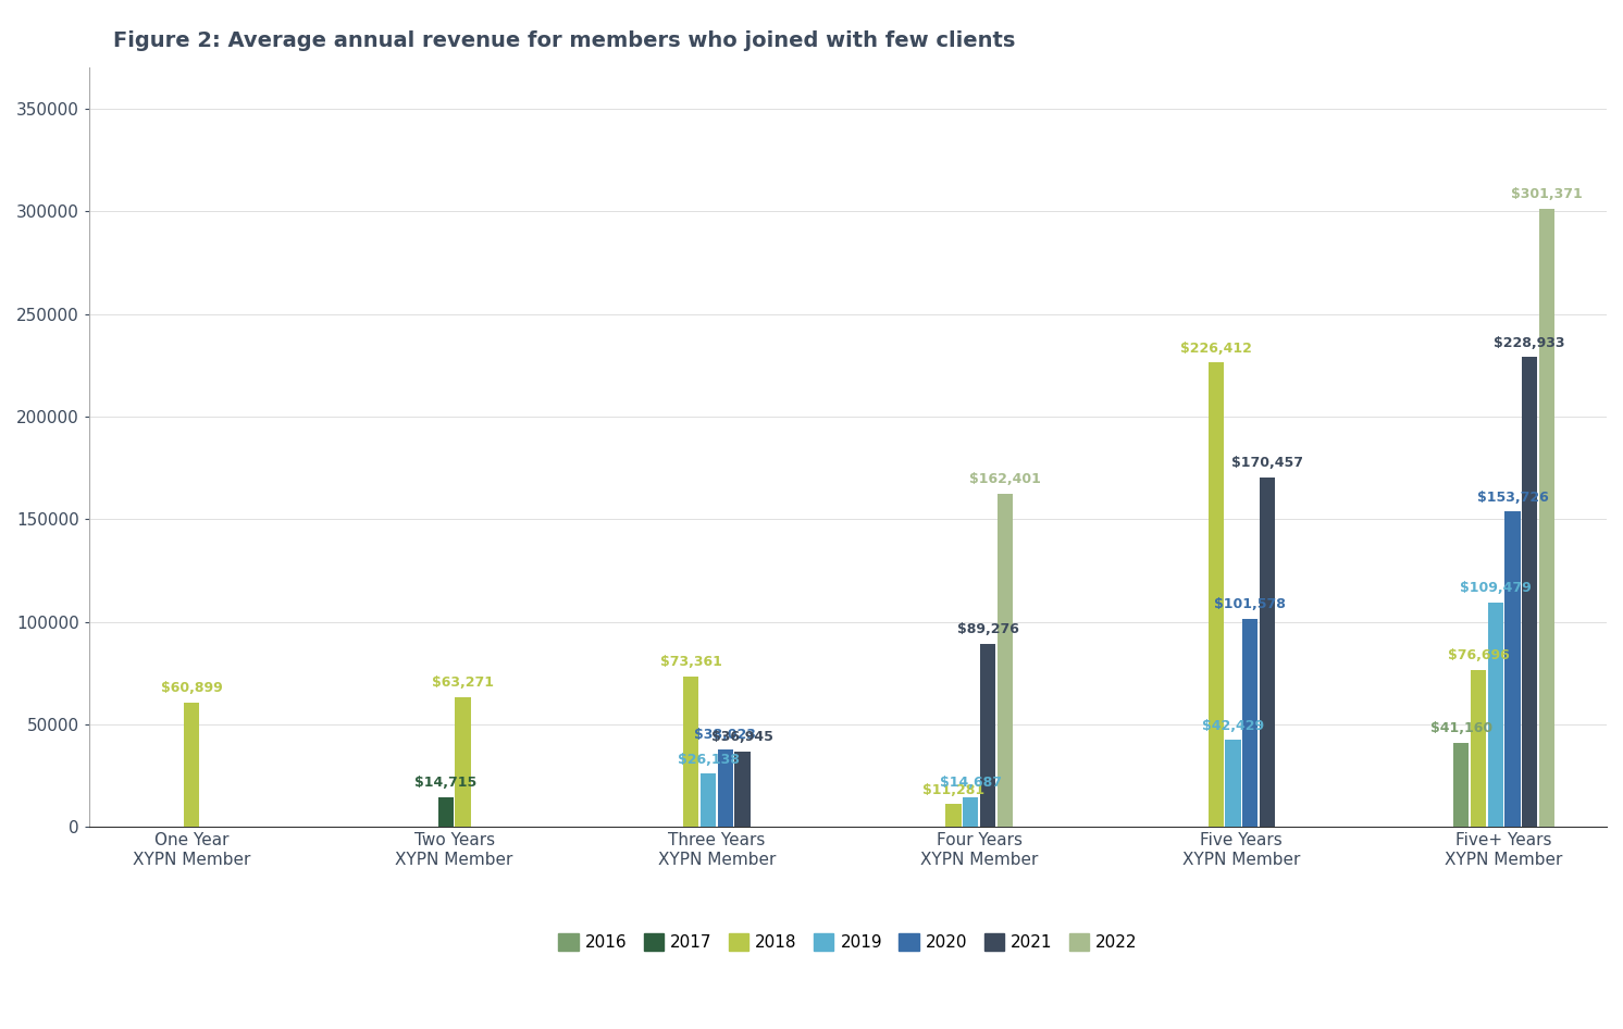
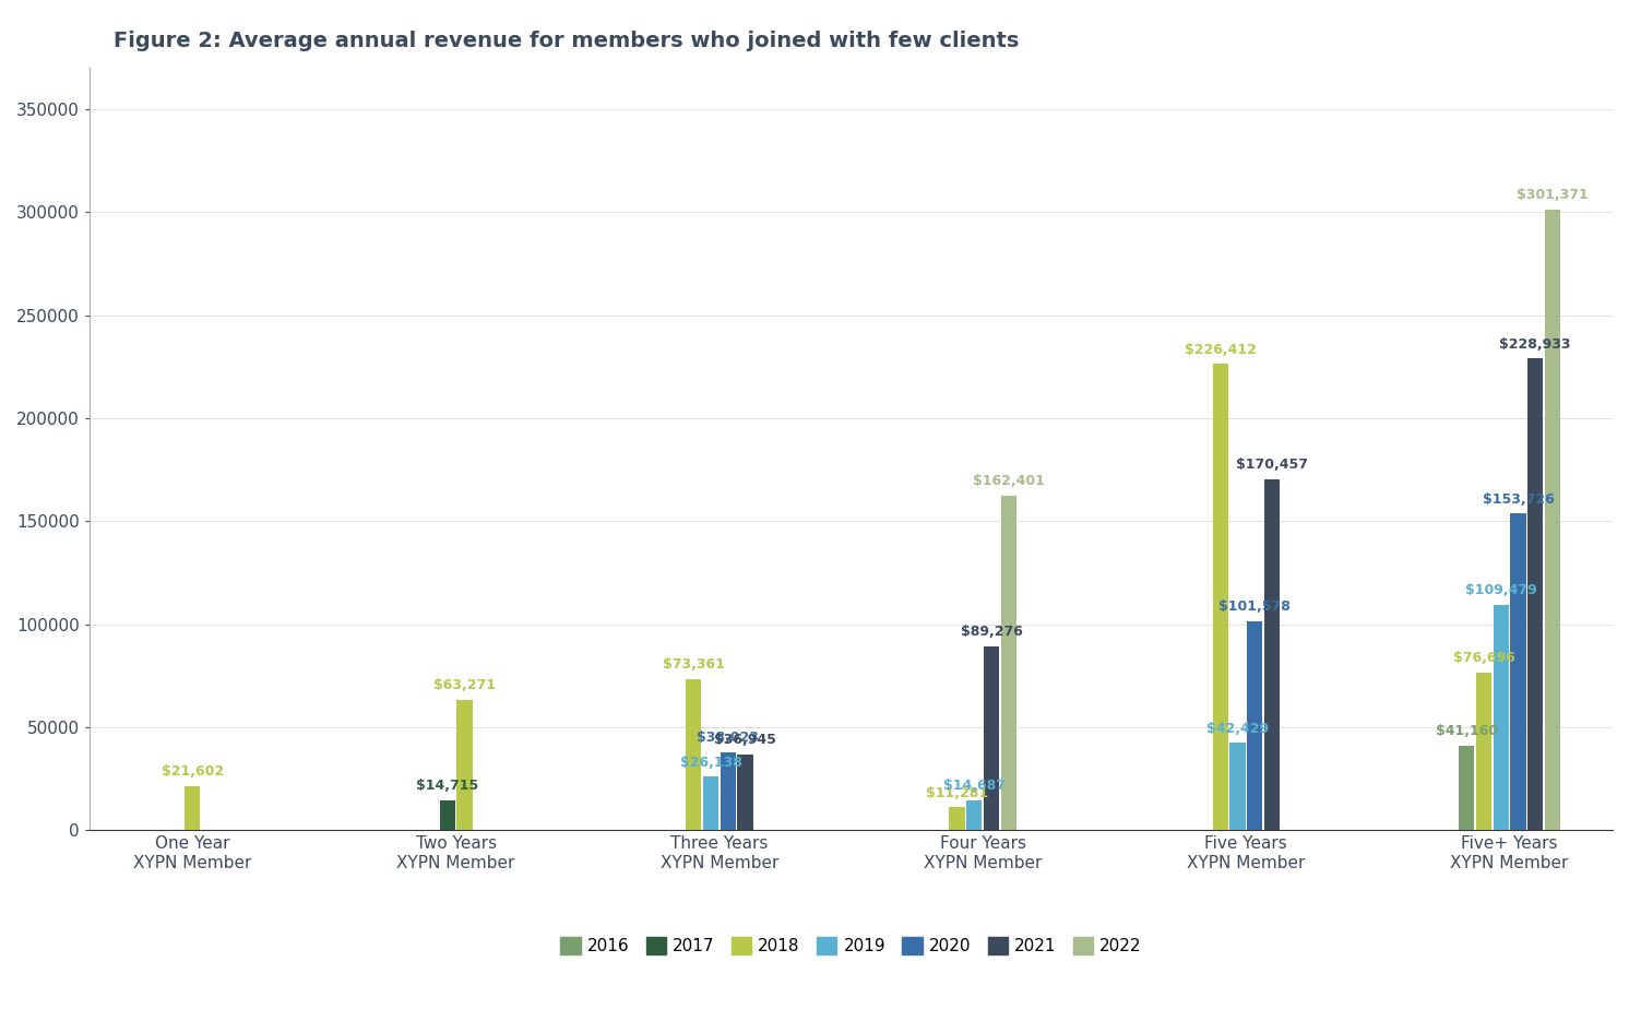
2018/One Year XYPN Member: $60,899 -> $21,602
